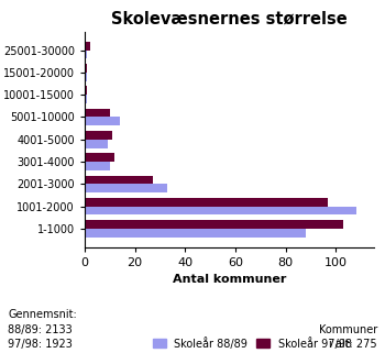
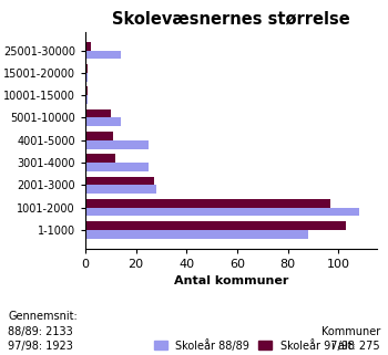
Skoleår 88/89/25001-30000: 1 -> 14
Skoleår 88/89/4001-5000: 9 -> 25
Skoleår 88/89/3001-4000: 10 -> 25
Skoleår 88/89/2001-3000: 33 -> 28
